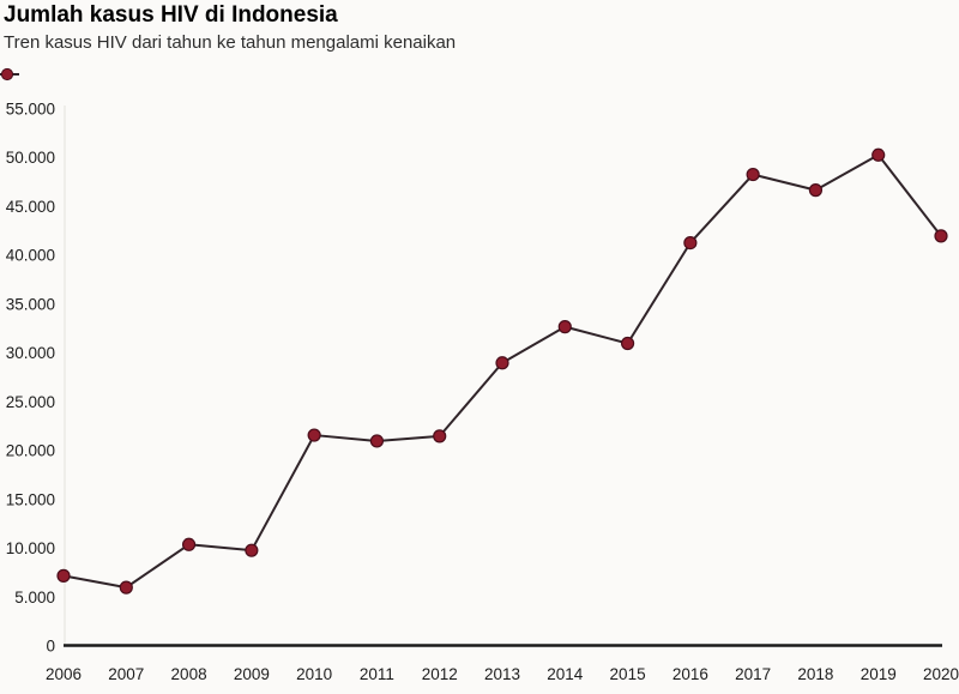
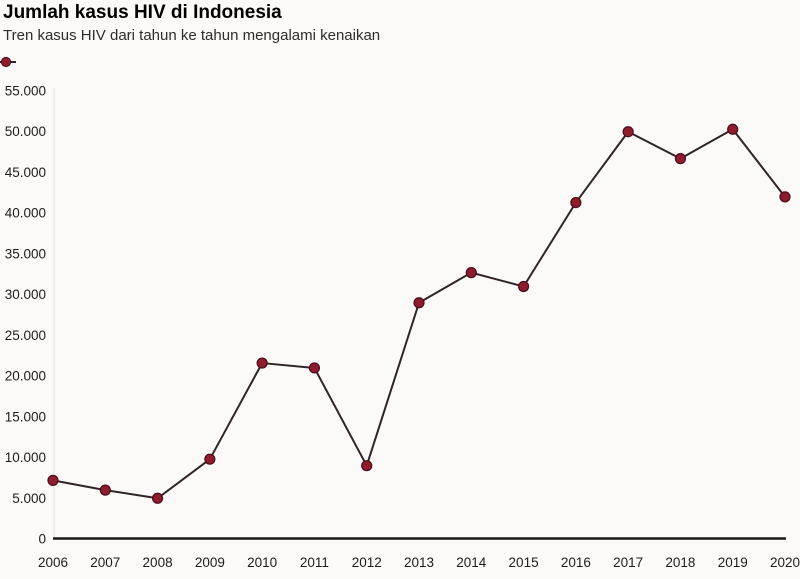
2008: 10000 -> 5000
2012: 22000 -> 9000
2017: 48000 -> 50000
